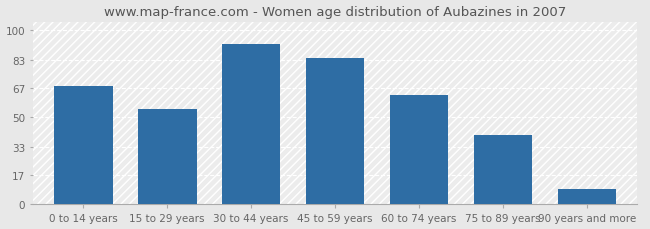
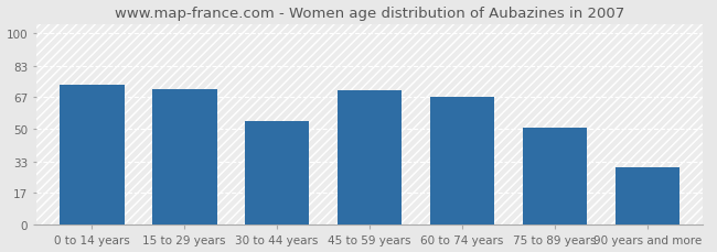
0 to 14 years: 68 -> 73
15 to 29 years: 55 -> 71
30 to 44 years: 92 -> 54
45 to 59 years: 84 -> 70
60 to 74 years: 63 -> 67
75 to 89 years: 40 -> 51
90 years and more: 9 -> 30
